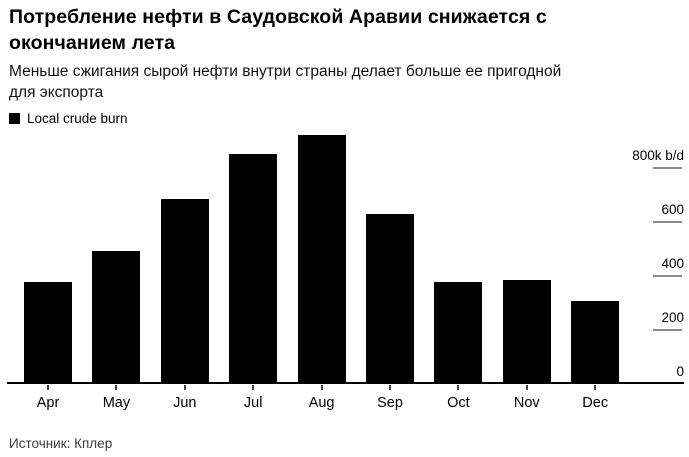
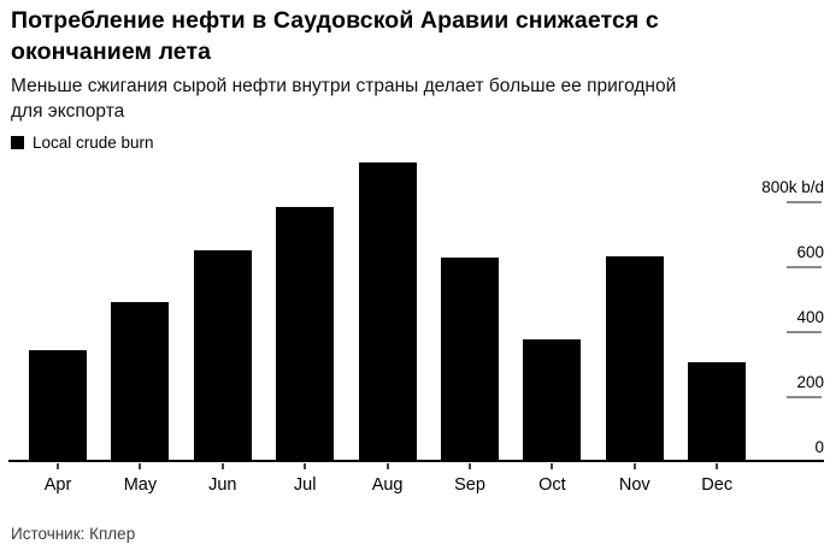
Apr: 380 -> 340
Jun: 680 -> 650
Jul: 850 -> 780
Nov: 380 -> 630
